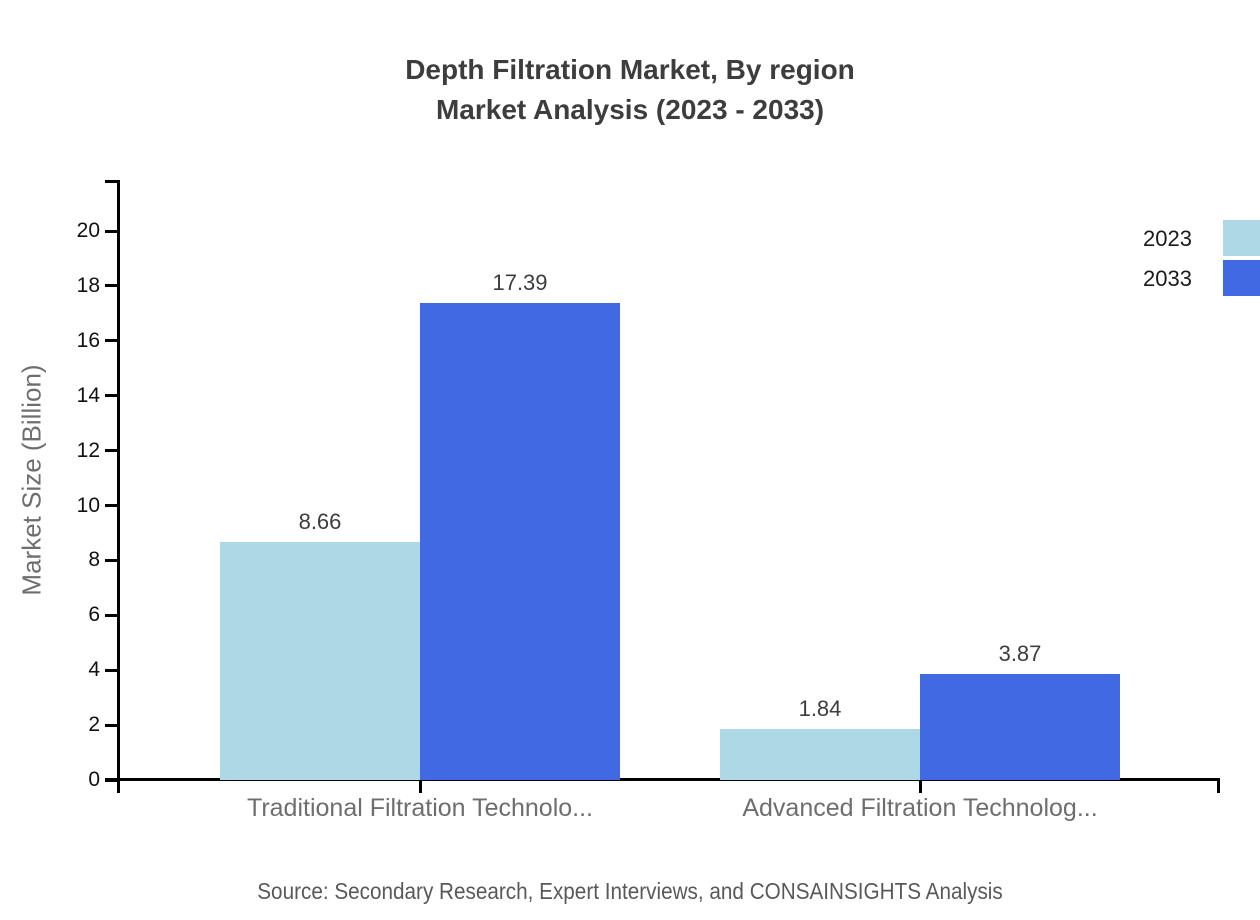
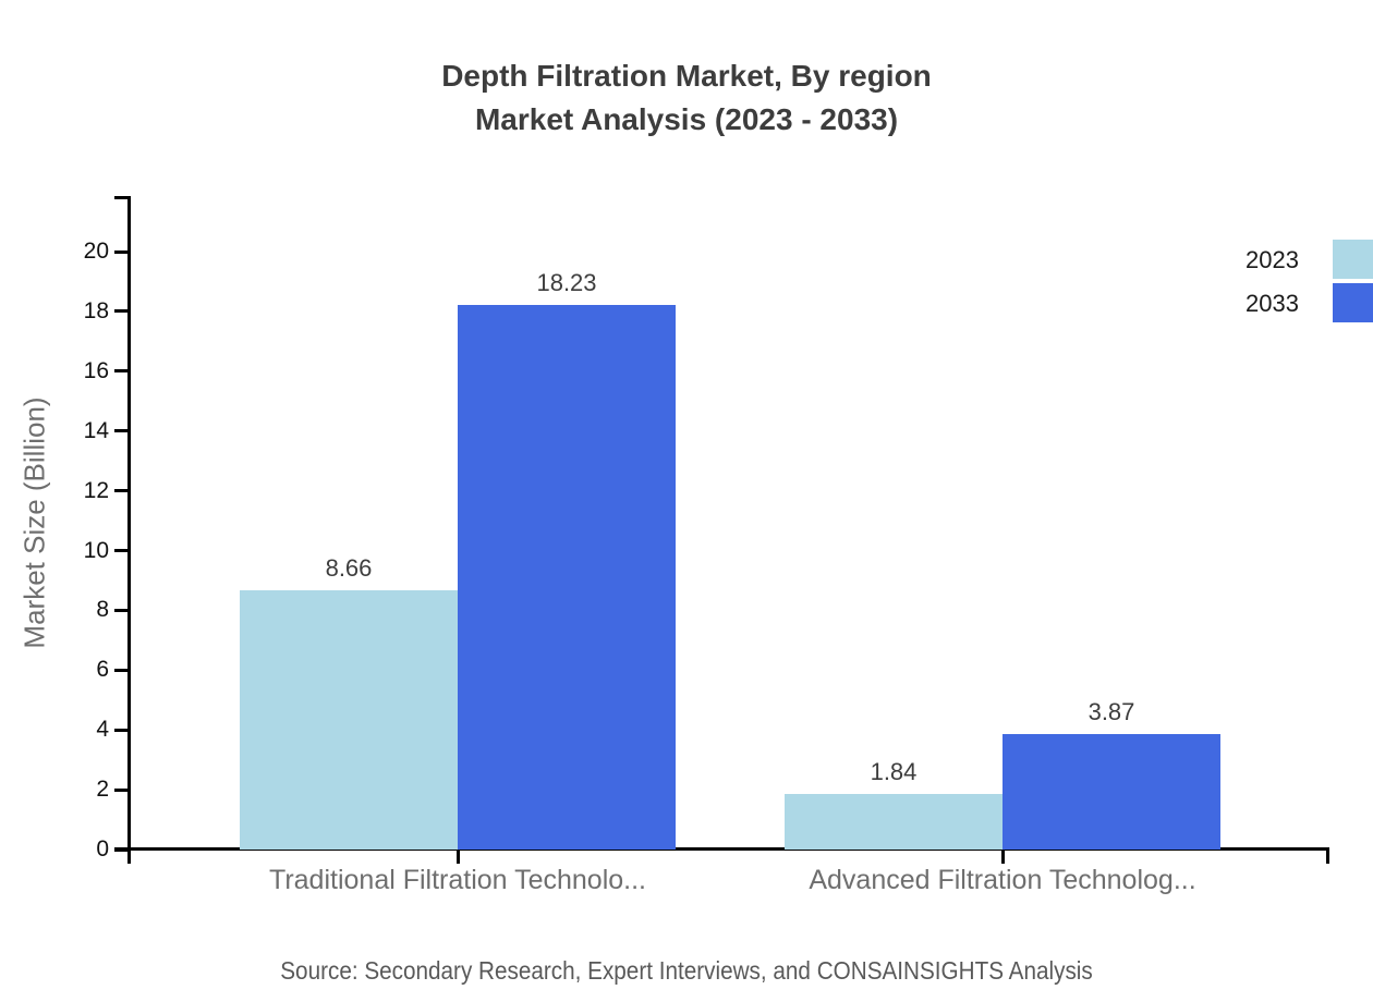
2033/Traditional Filtration Technolo...: 17.39 -> 18.23
